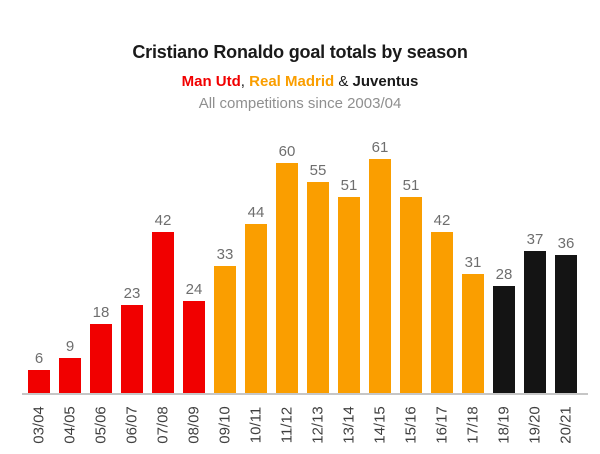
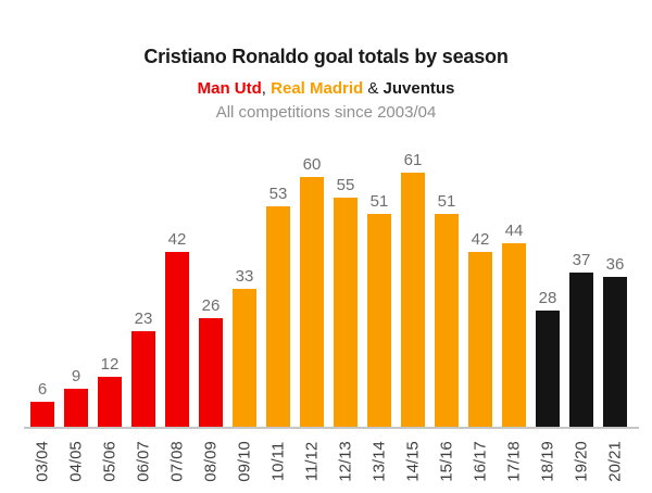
05/06: 18 -> 12
08/09: 24 -> 26
10/11: 44 -> 53
17/18: 31 -> 44
